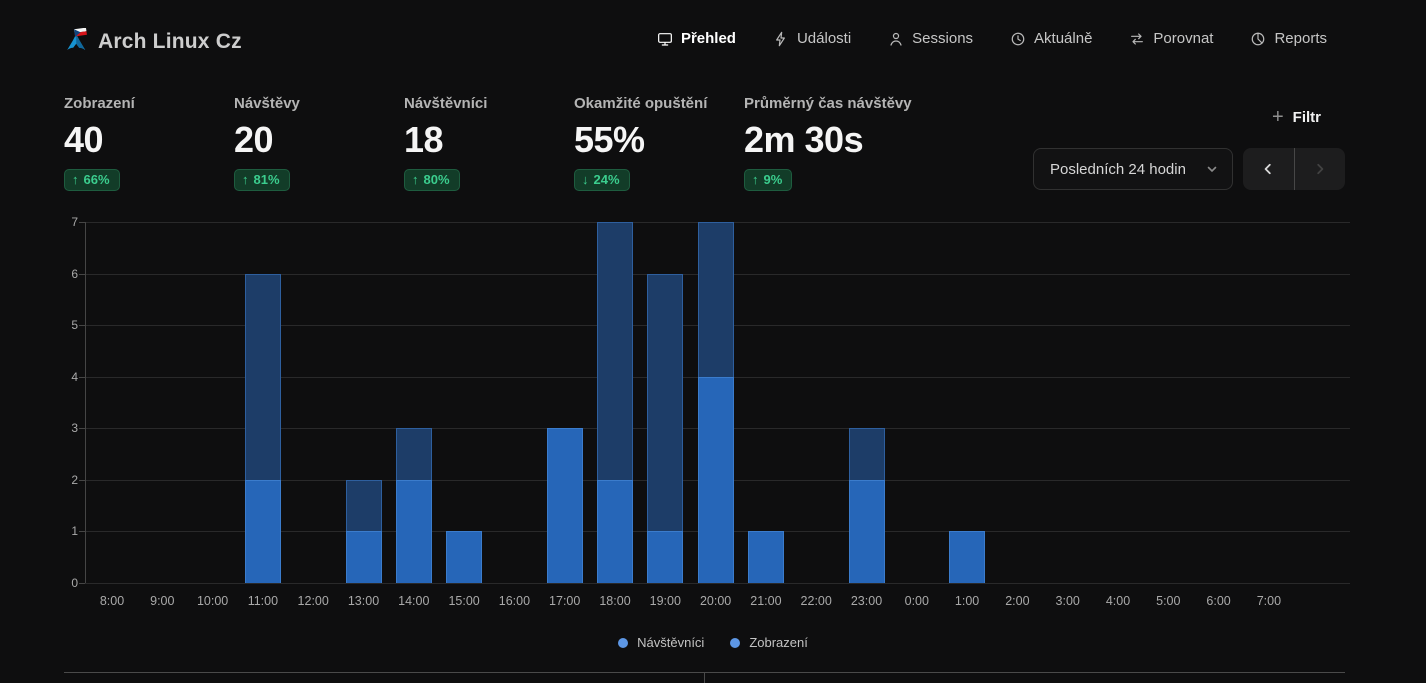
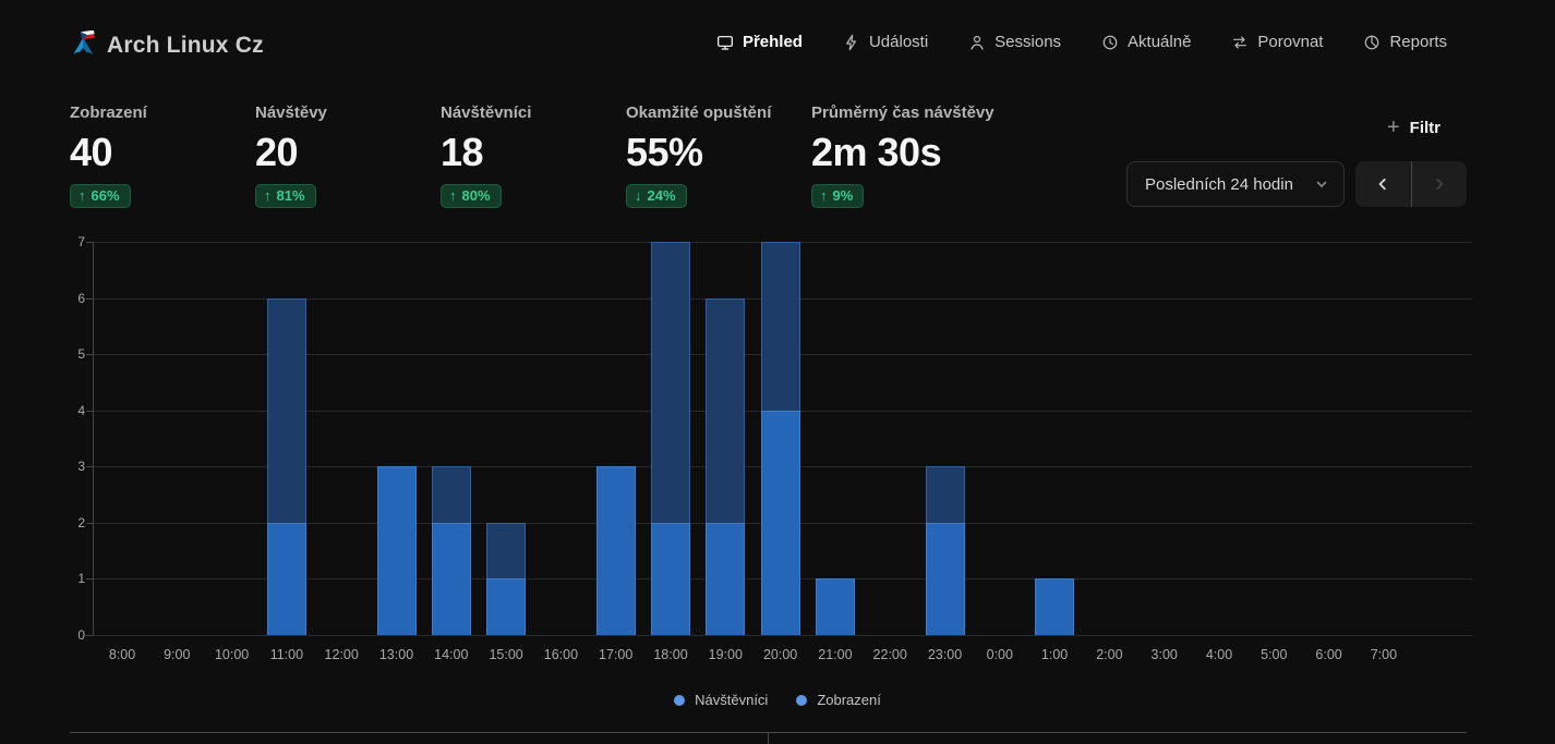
Návštěvníci/13:00: 1 -> 3
Zobrazení/15:00: 1 -> 2
Návštěvníci/19:00: 1 -> 2
